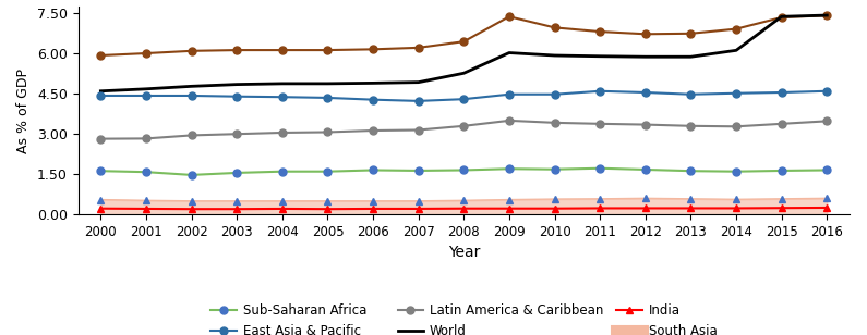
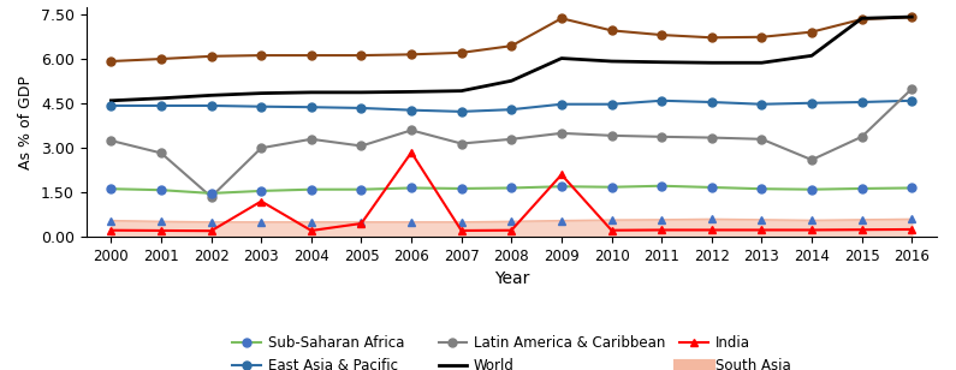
Latin America & Caribbean/2000: 2.82 -> 3.25
Latin America & Caribbean/2002: 2.95 -> 1.35
India/2003: 0.20 -> 1.20
Latin America & Caribbean/2004: 3.05 -> 3.30
India/2005: 0.20 -> 0.45
Latin America & Caribbean/2006: 3.13 -> 3.60
India/2006: 0.21 -> 2.85
India/2009: 0.22 -> 2.10
Latin America & Caribbean/2014: 3.28 -> 2.60
Latin America & Caribbean/2016: 3.48 -> 5.00
